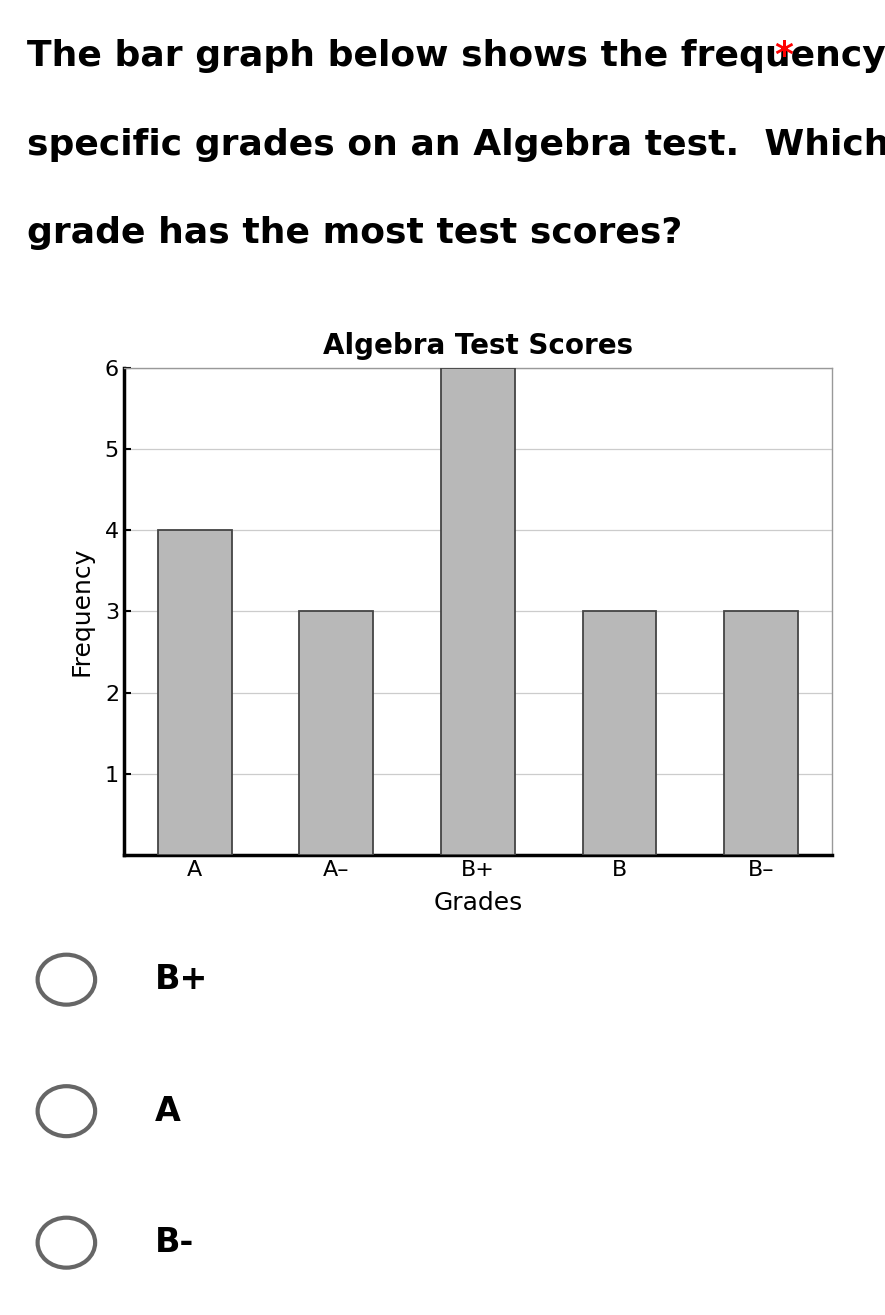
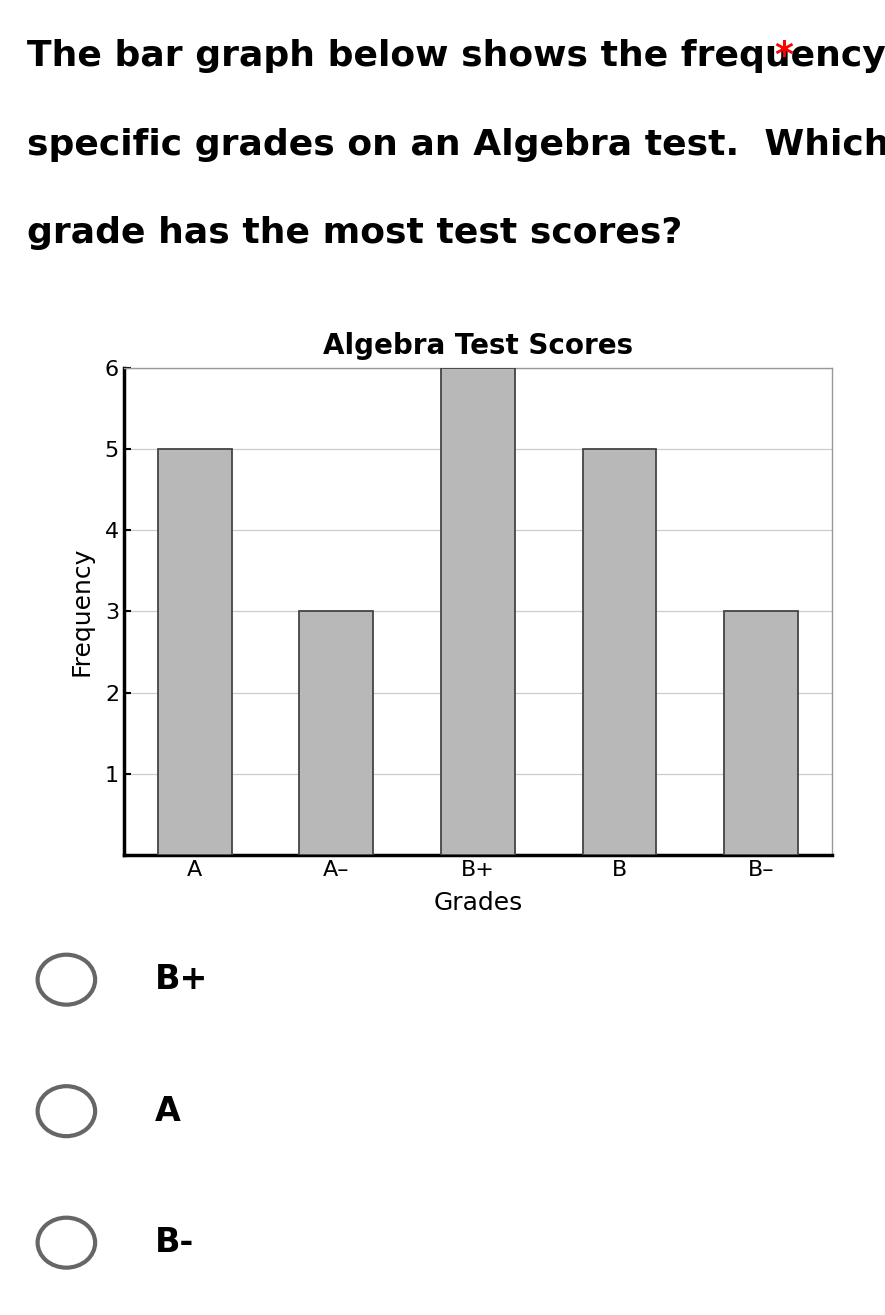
A: 4 -> 5
B: 3 -> 5
